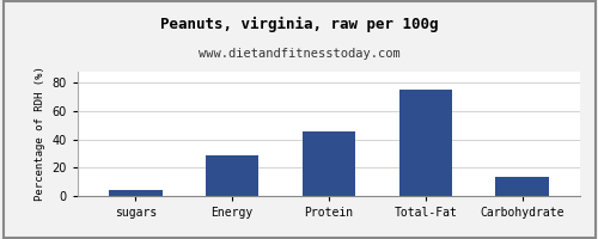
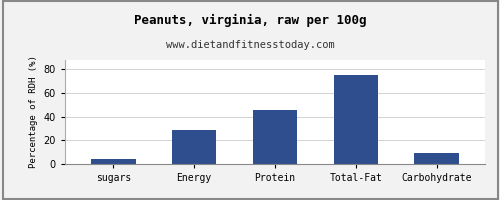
Carbohydrate: 14 -> 9
